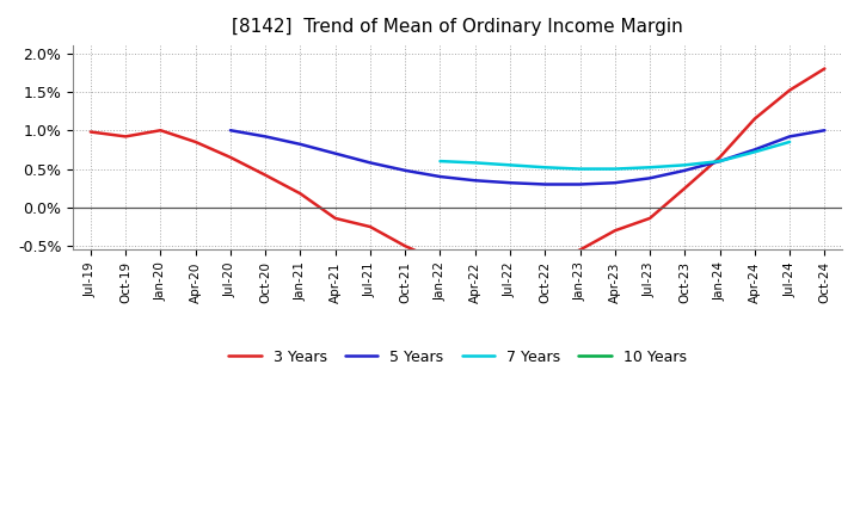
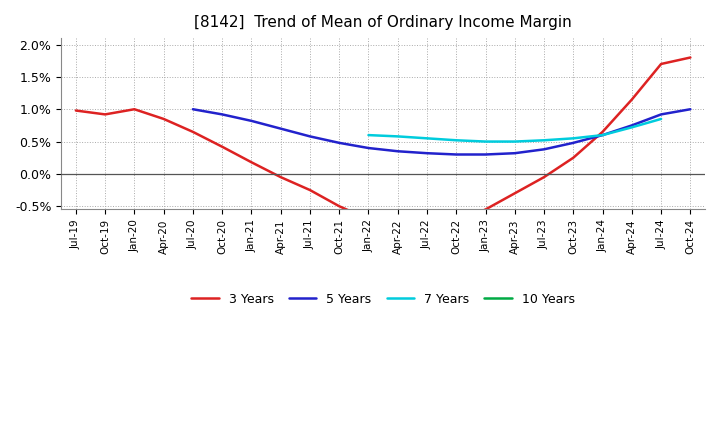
3 Years/Apr-21: -0.14% -> -0.05%
3 Years/Jul-23: -0.14% -> -0.05%
3 Years/Jul-24: 1.52% -> 1.70%
